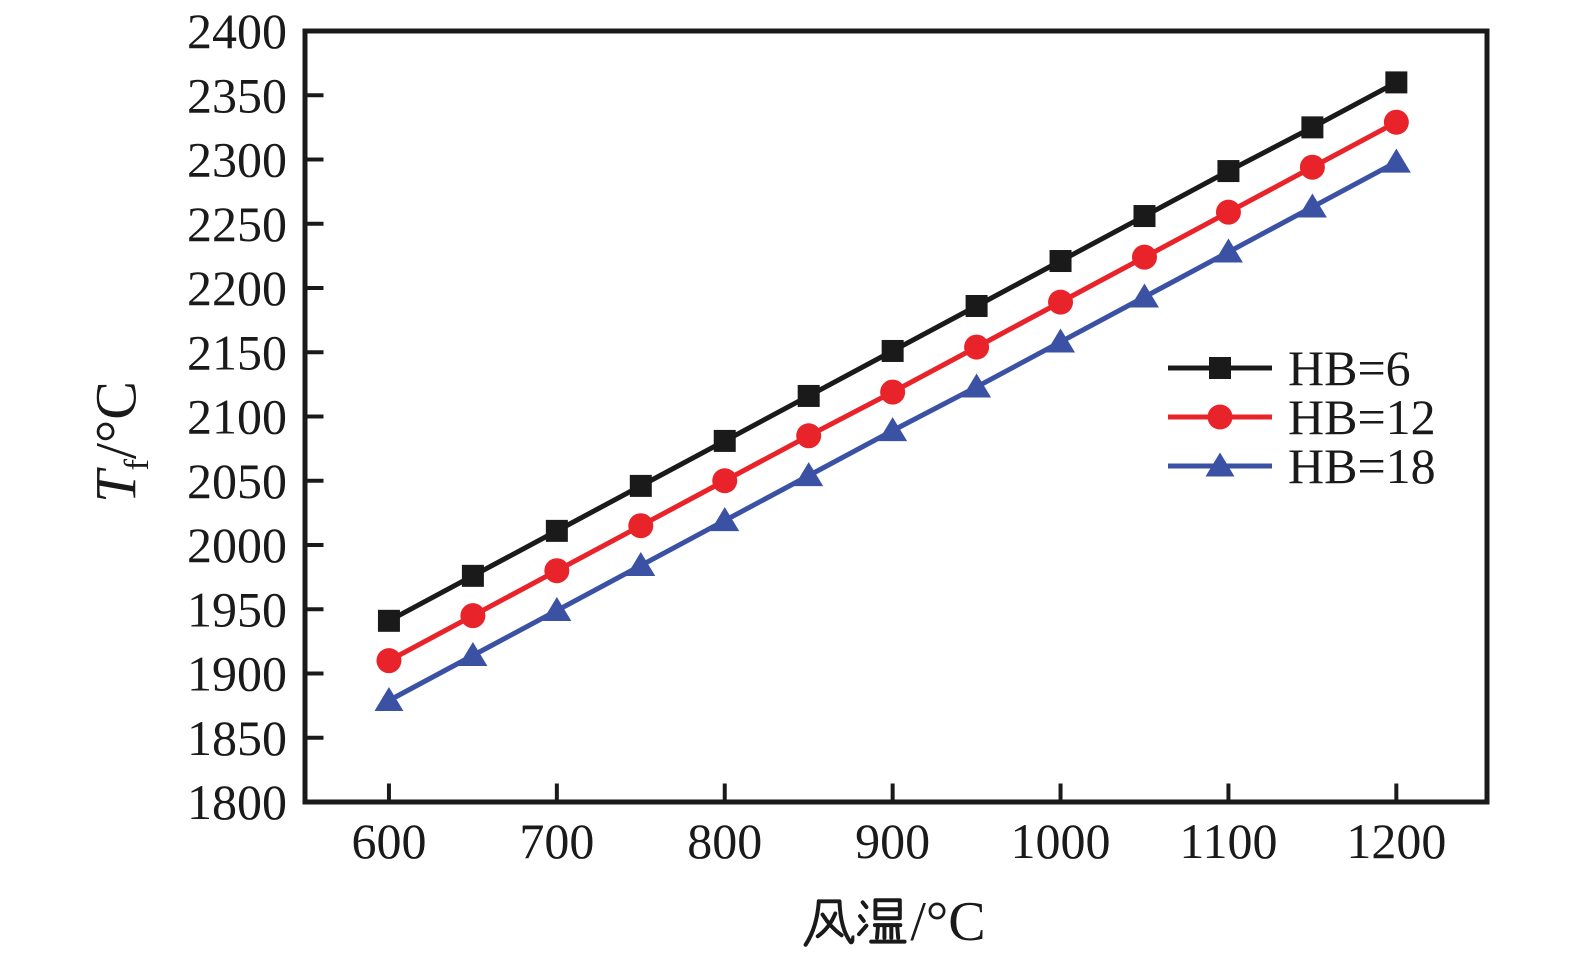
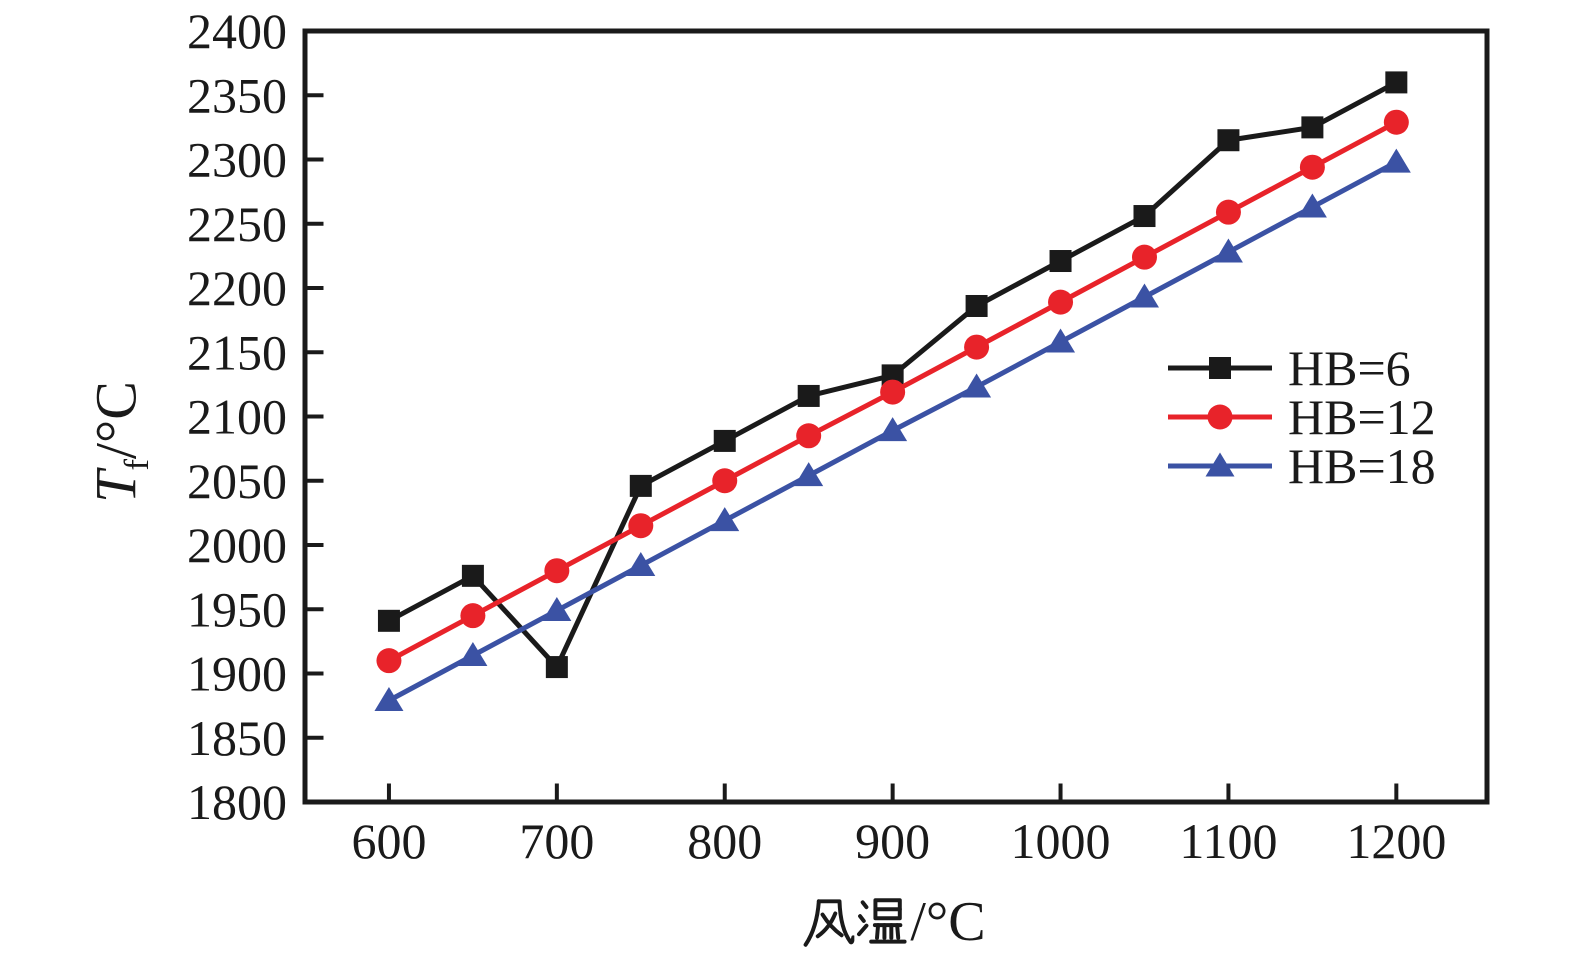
HB=6/700: 2011 -> 1905
HB=6/900: 2151 -> 2132
HB=6/1100: 2291 -> 2315
